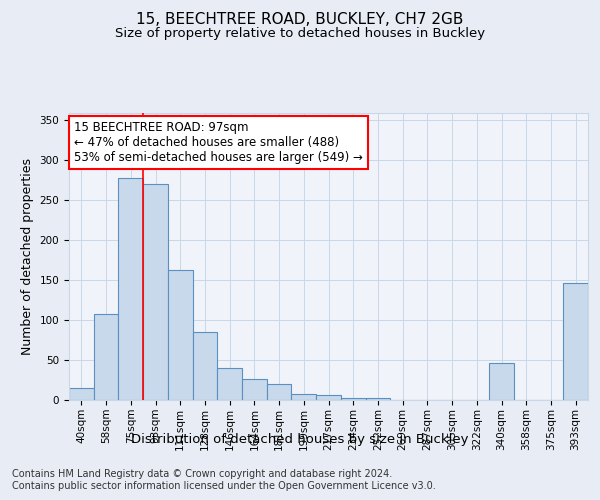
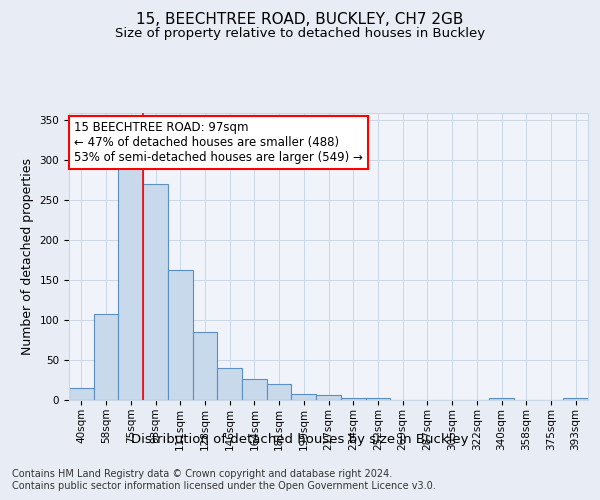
75sqm: 278 -> 292
340sqm: 46 -> 3
393sqm: 146 -> 3
